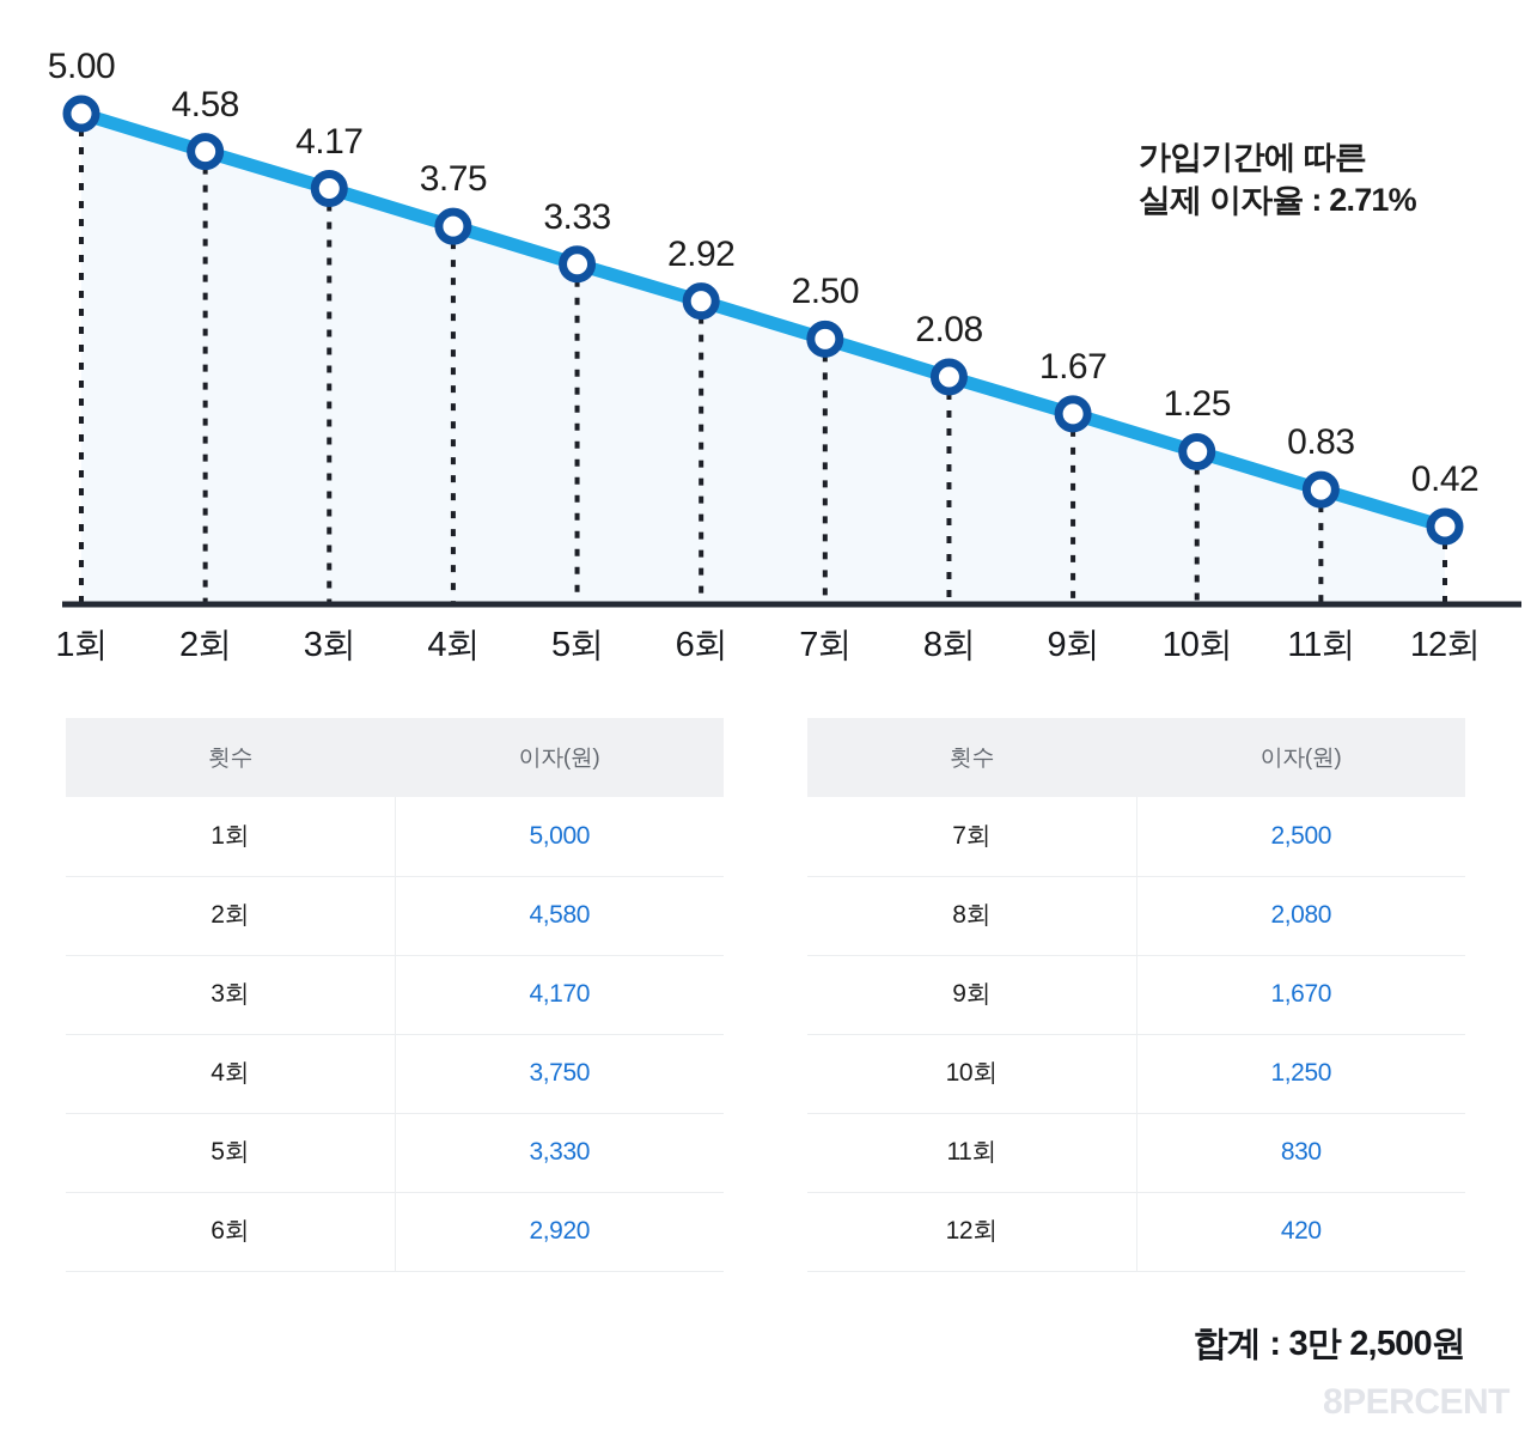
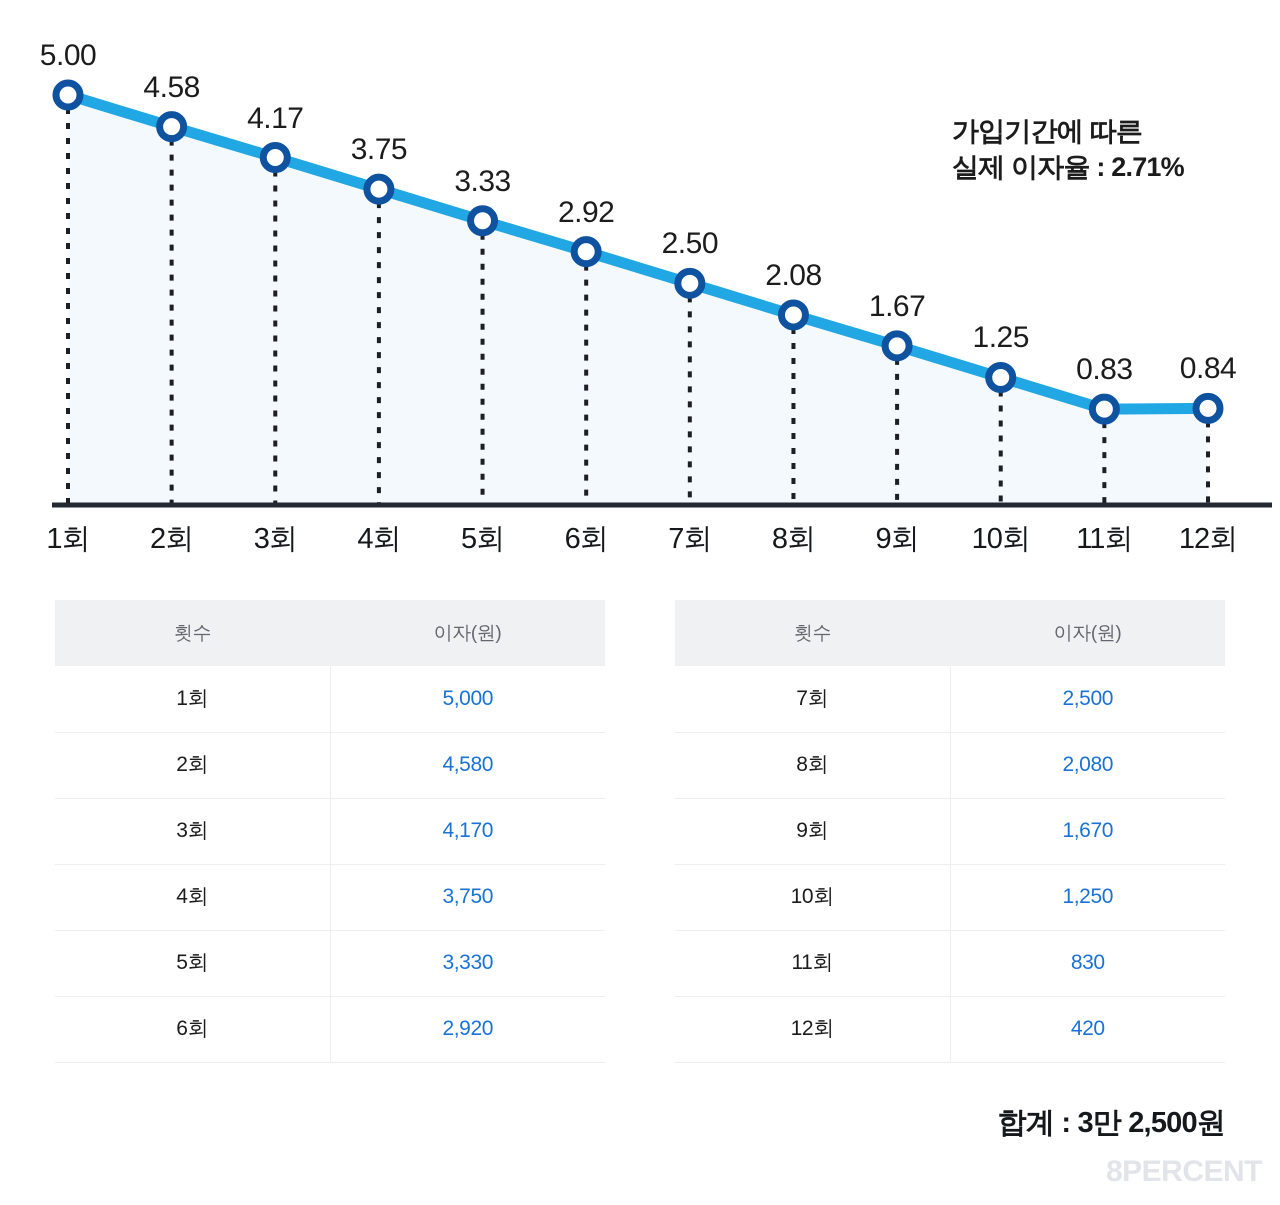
12회: 0.42 -> 0.84
